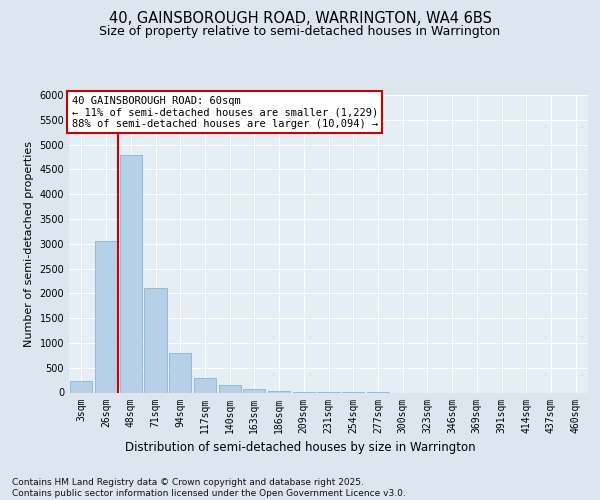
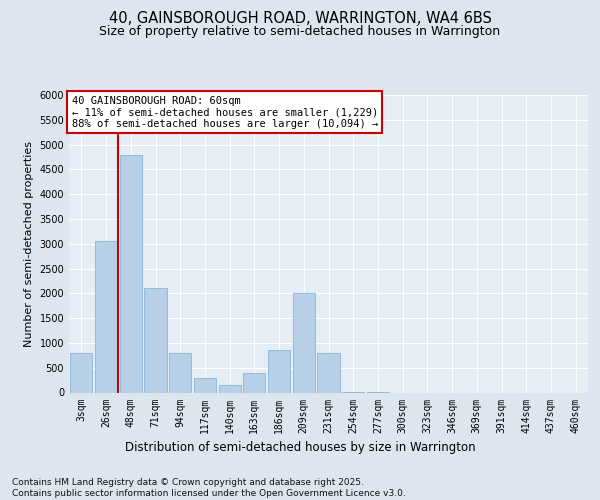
3sqm: 230 -> 800
163sqm: 80 -> 400
186sqm: 30 -> 850
209sqm: 10 -> 2000
231sqm: 0 -> 800
